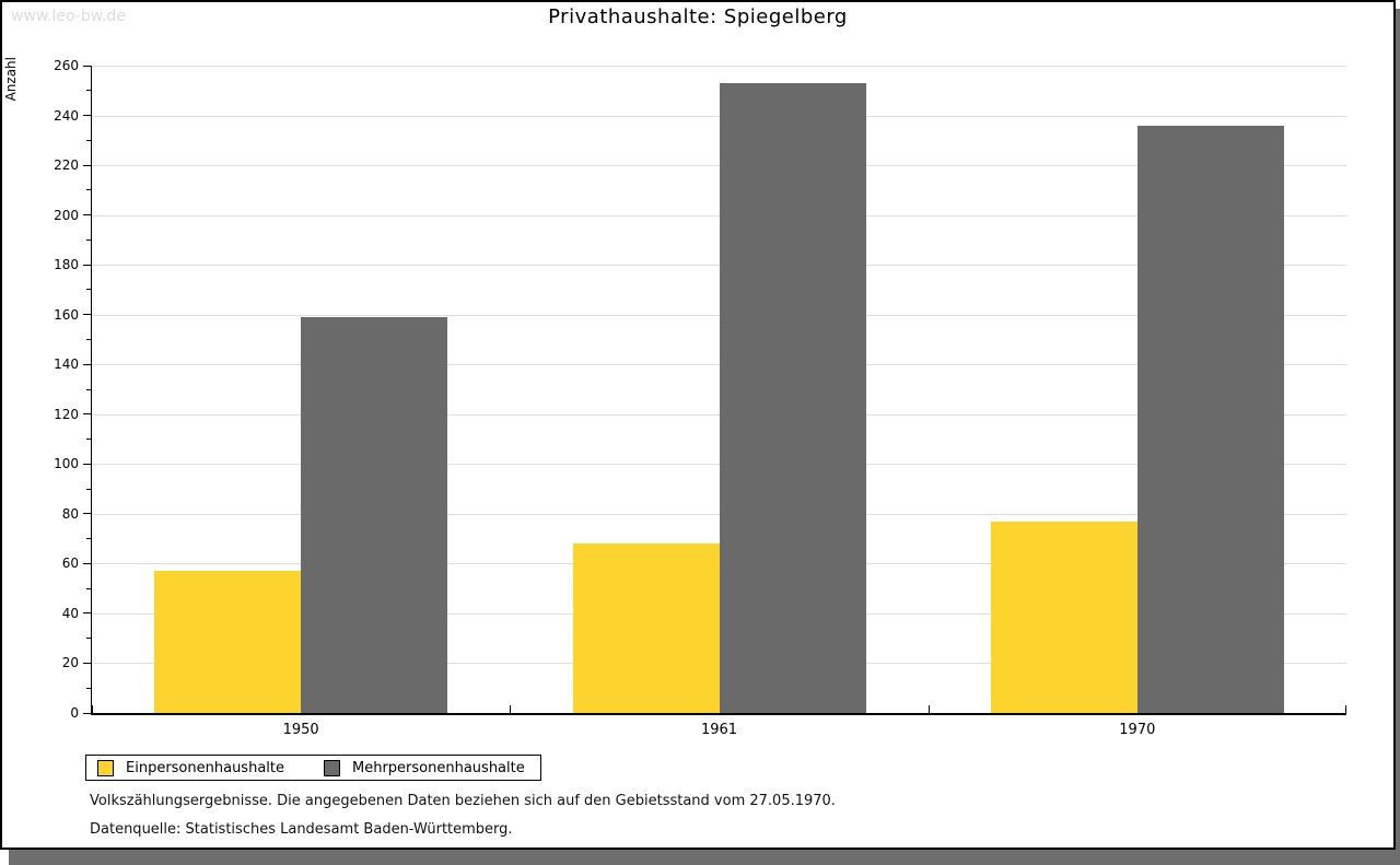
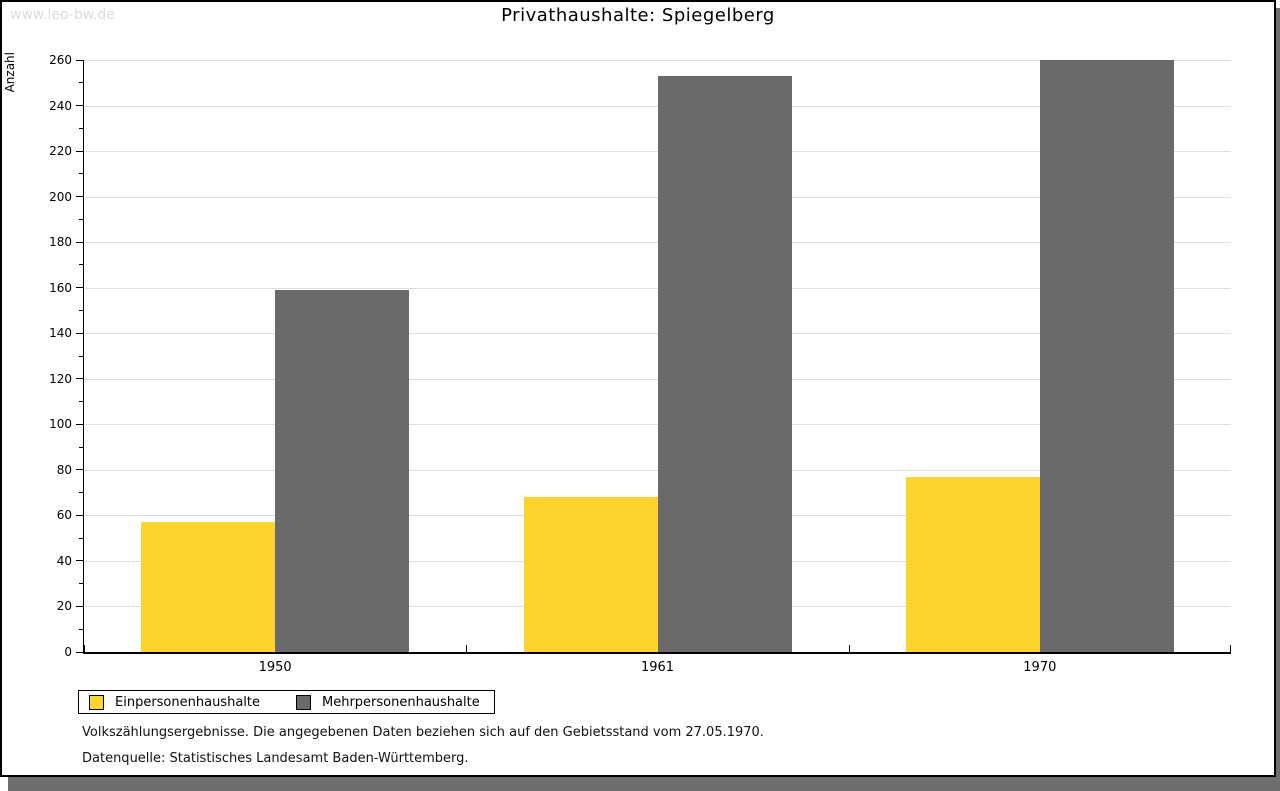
Mehrpersonenhaushalte/1970: 236 -> 260
